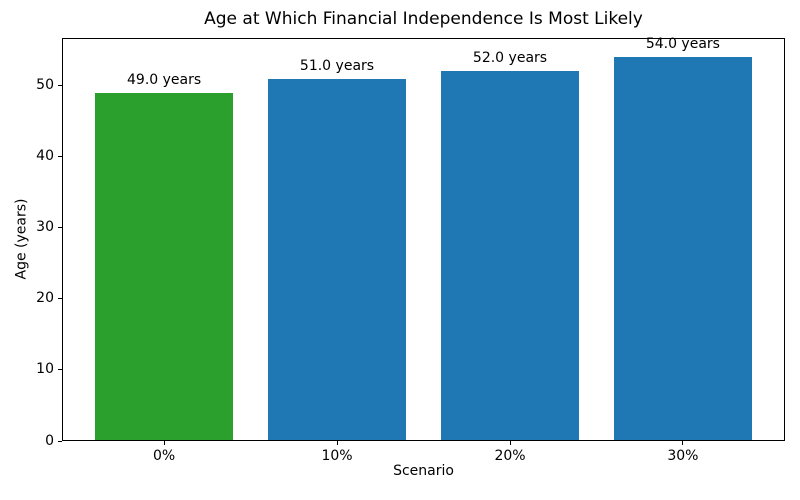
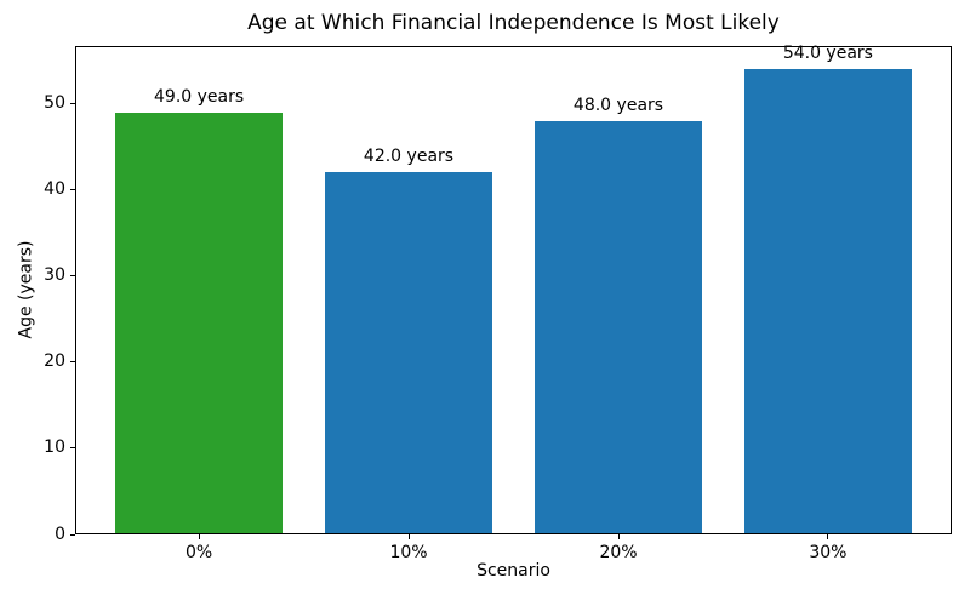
10%: 51.0 -> 42.0
20%: 52.0 -> 48.0
